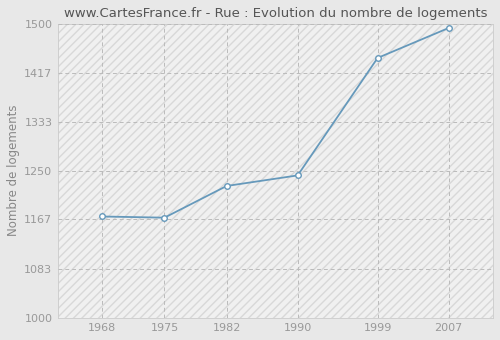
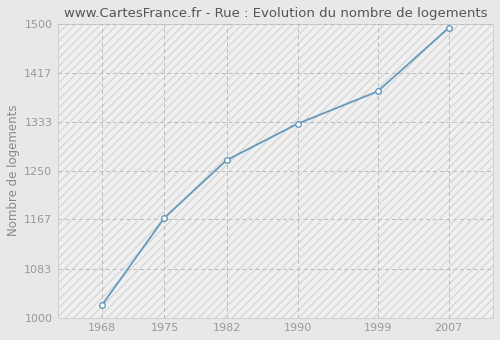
1968: 1172 -> 1022
1982: 1224 -> 1268
1990: 1242 -> 1330
1999: 1442 -> 1385
